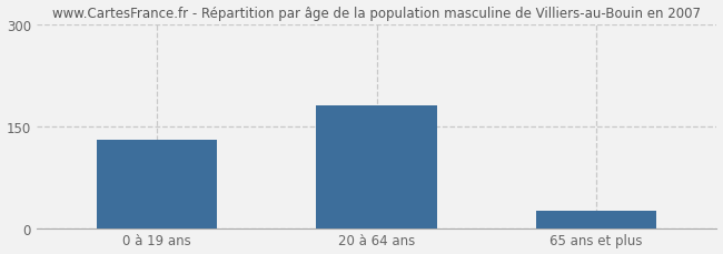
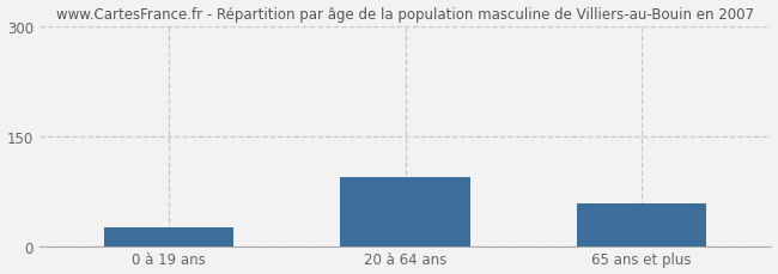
0 à 19 ans: 130 -> 26
20 à 64 ans: 180 -> 94
65 ans et plus: 25 -> 58
